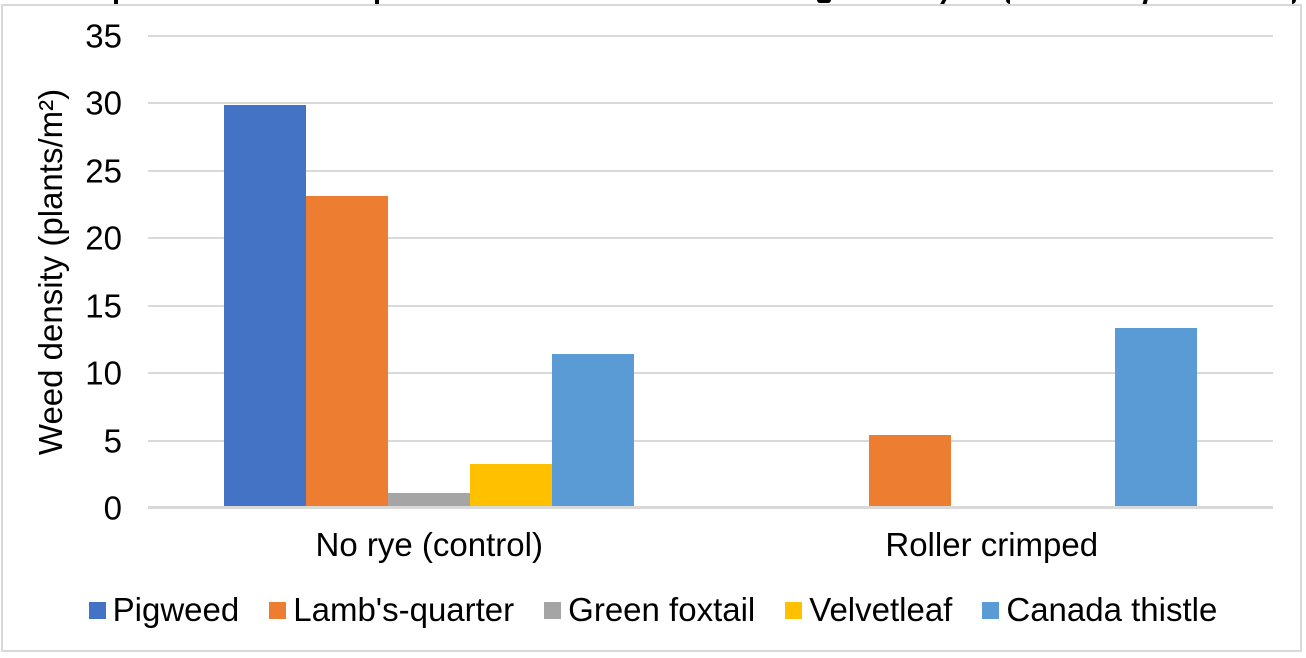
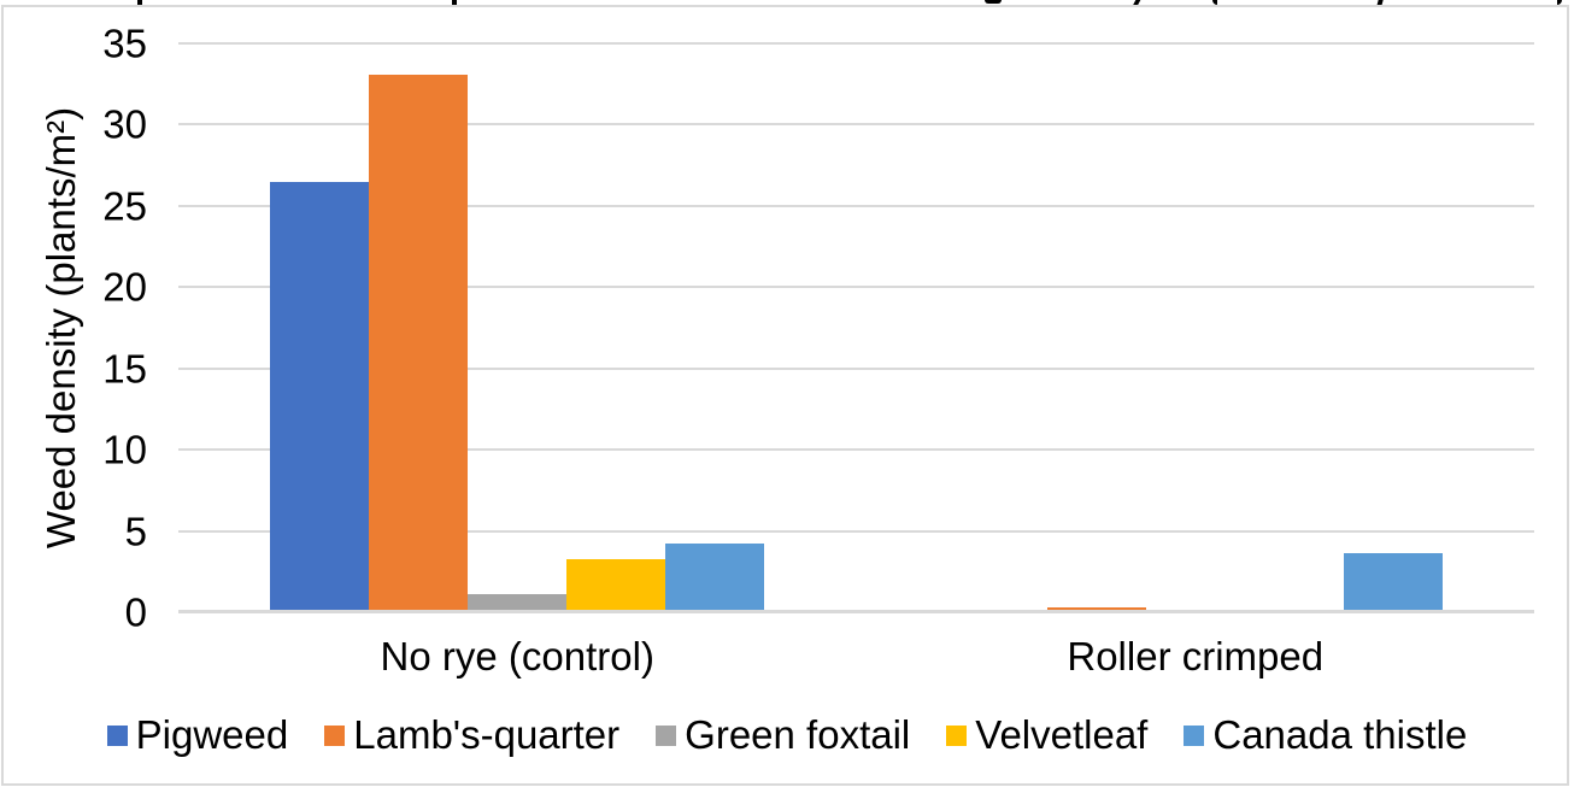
Pigweed/No rye (control): 29.7 -> 26.3
Lamb's-quarter/No rye (control): 23.0 -> 32.9
Canada thistle/No rye (control): 11.3 -> 4.1
Lamb's-quarter/Roller crimped: 5.3 -> 0.1
Canada thistle/Roller crimped: 13.2 -> 3.5
